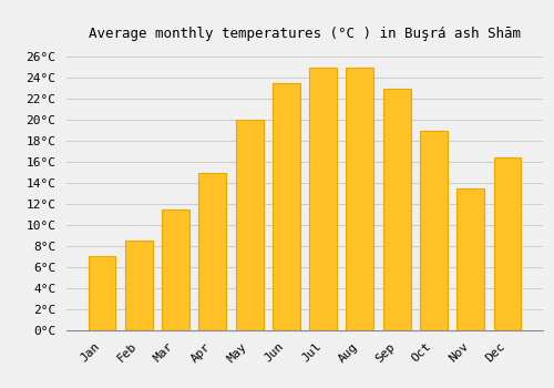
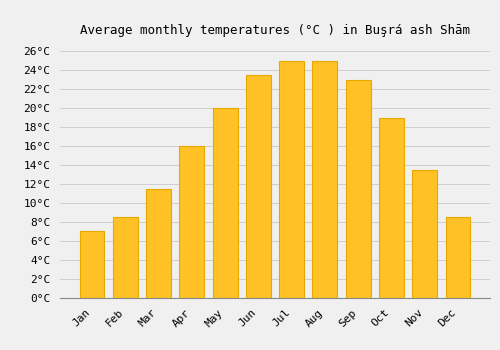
Apr: 15.0°C -> 16.0°C
Dec: 16.4°C -> 8.5°C
